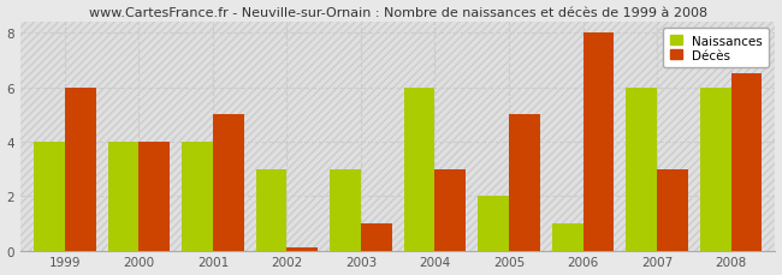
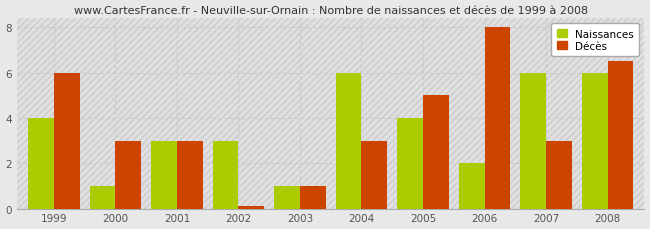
Naissances/2000: 4 -> 1
Décès/2000: 4.0 -> 3.0
Naissances/2001: 4 -> 3
Décès/2001: 5.0 -> 3.0
Naissances/2003: 3 -> 1
Naissances/2005: 2 -> 4
Naissances/2006: 1 -> 2
